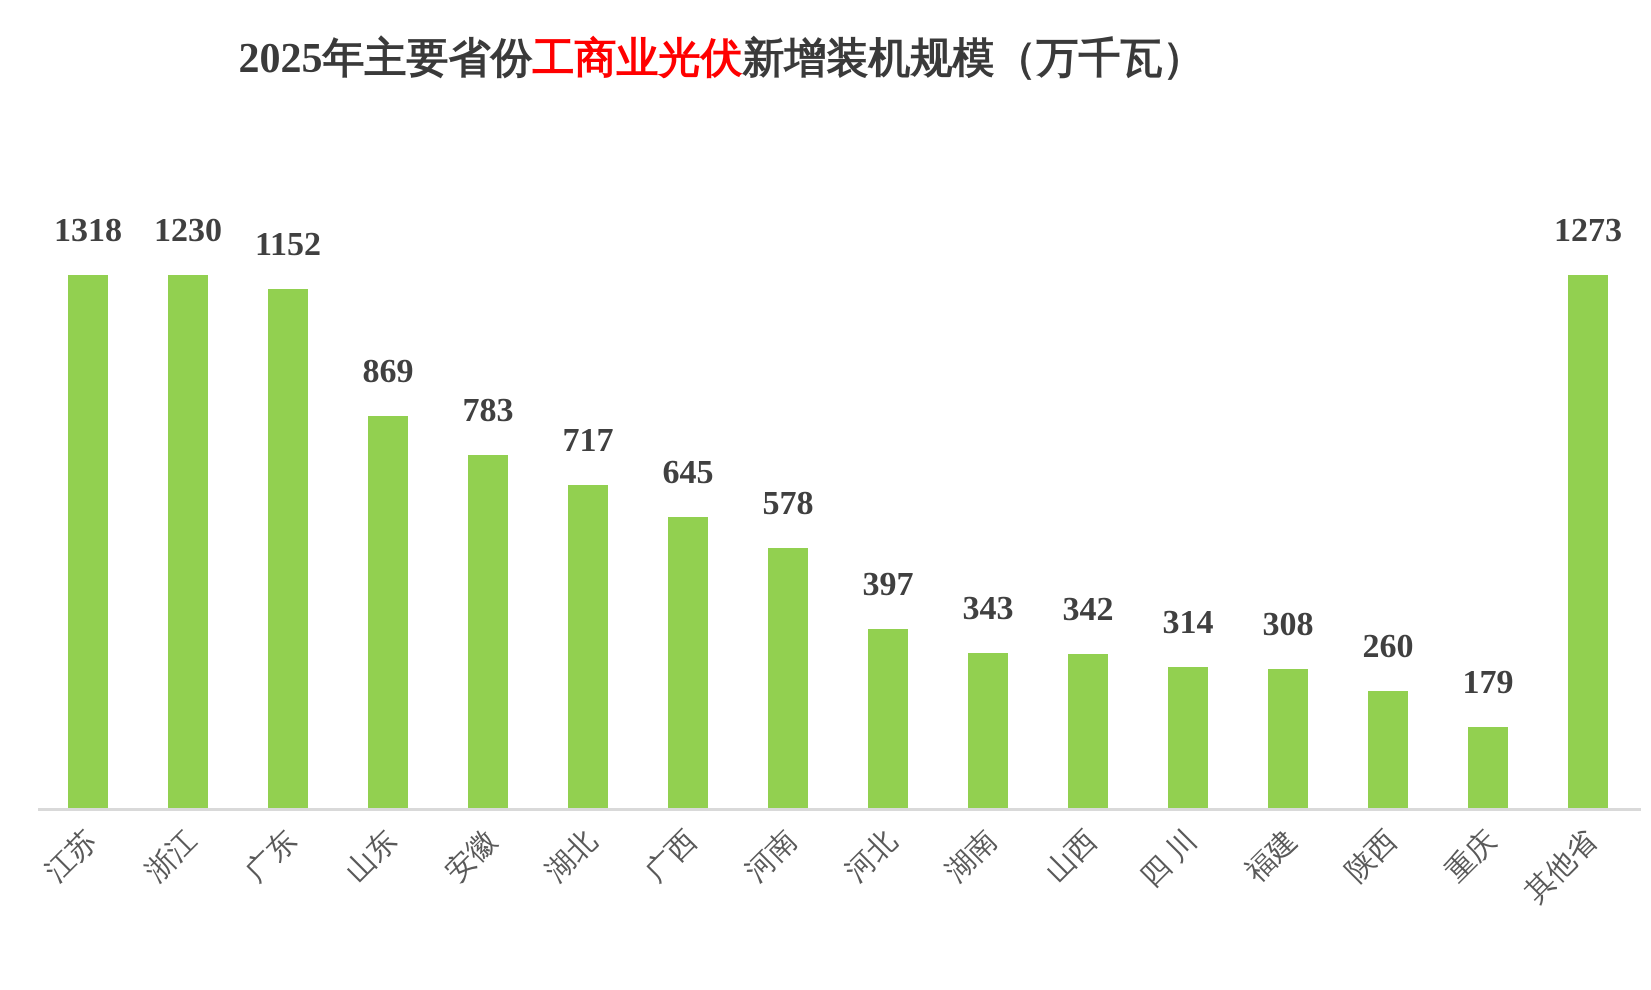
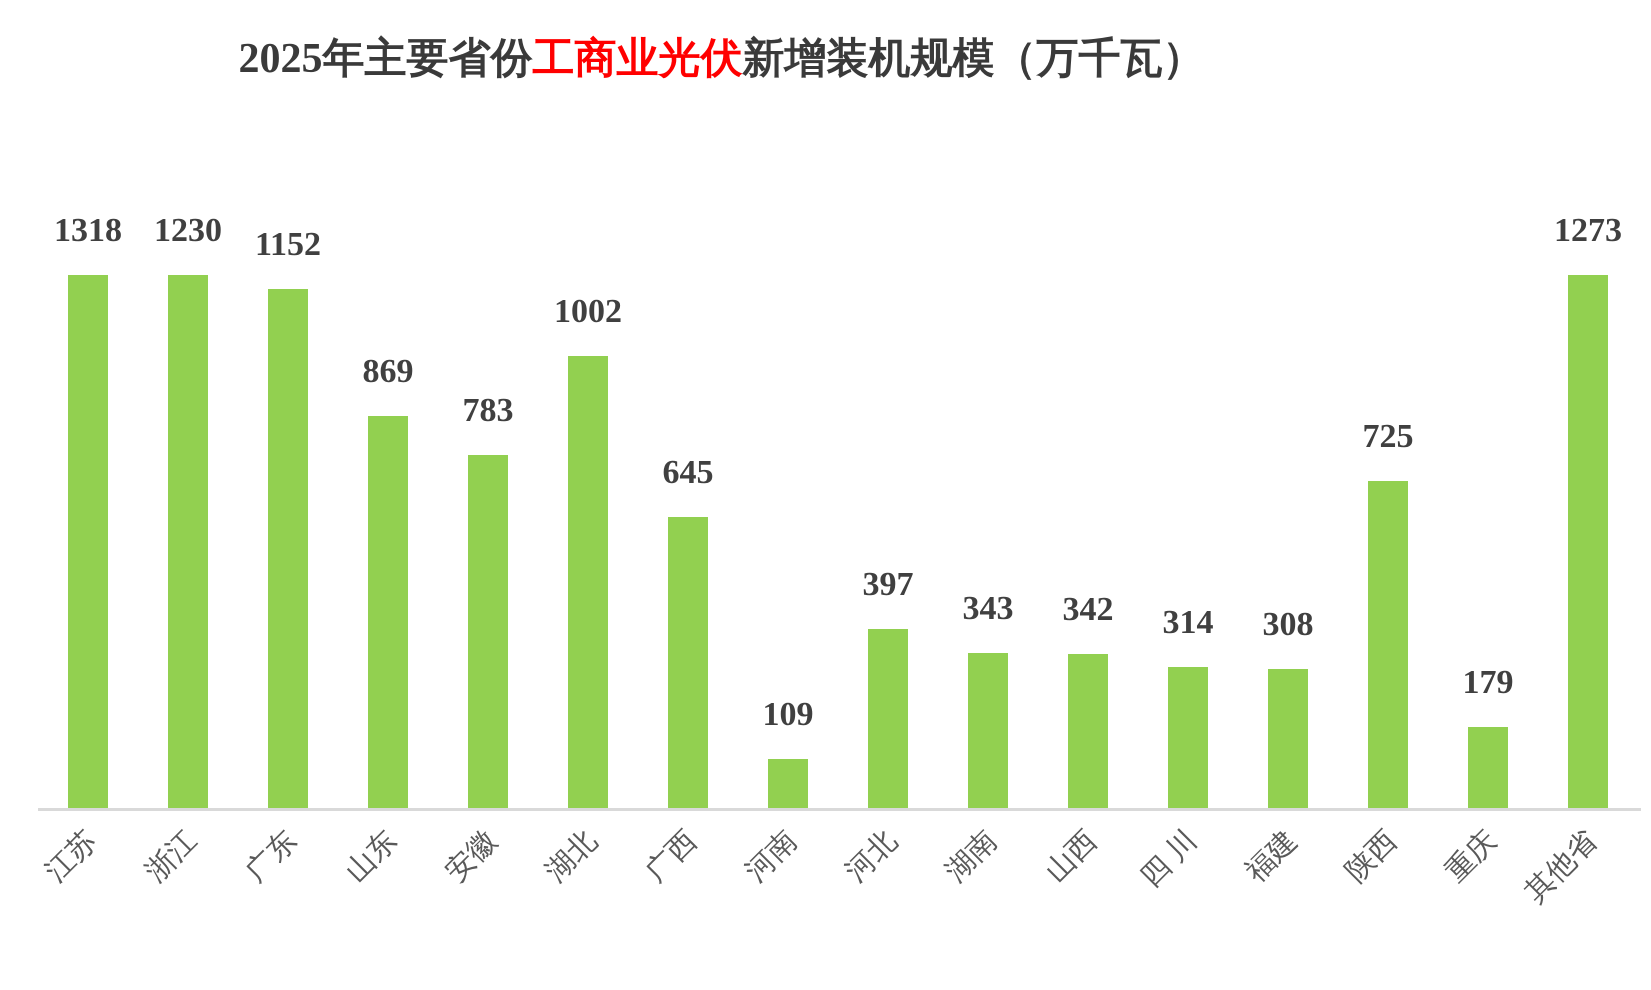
湖北: 717 -> 1002
河南: 578 -> 109
陕西: 260 -> 725
